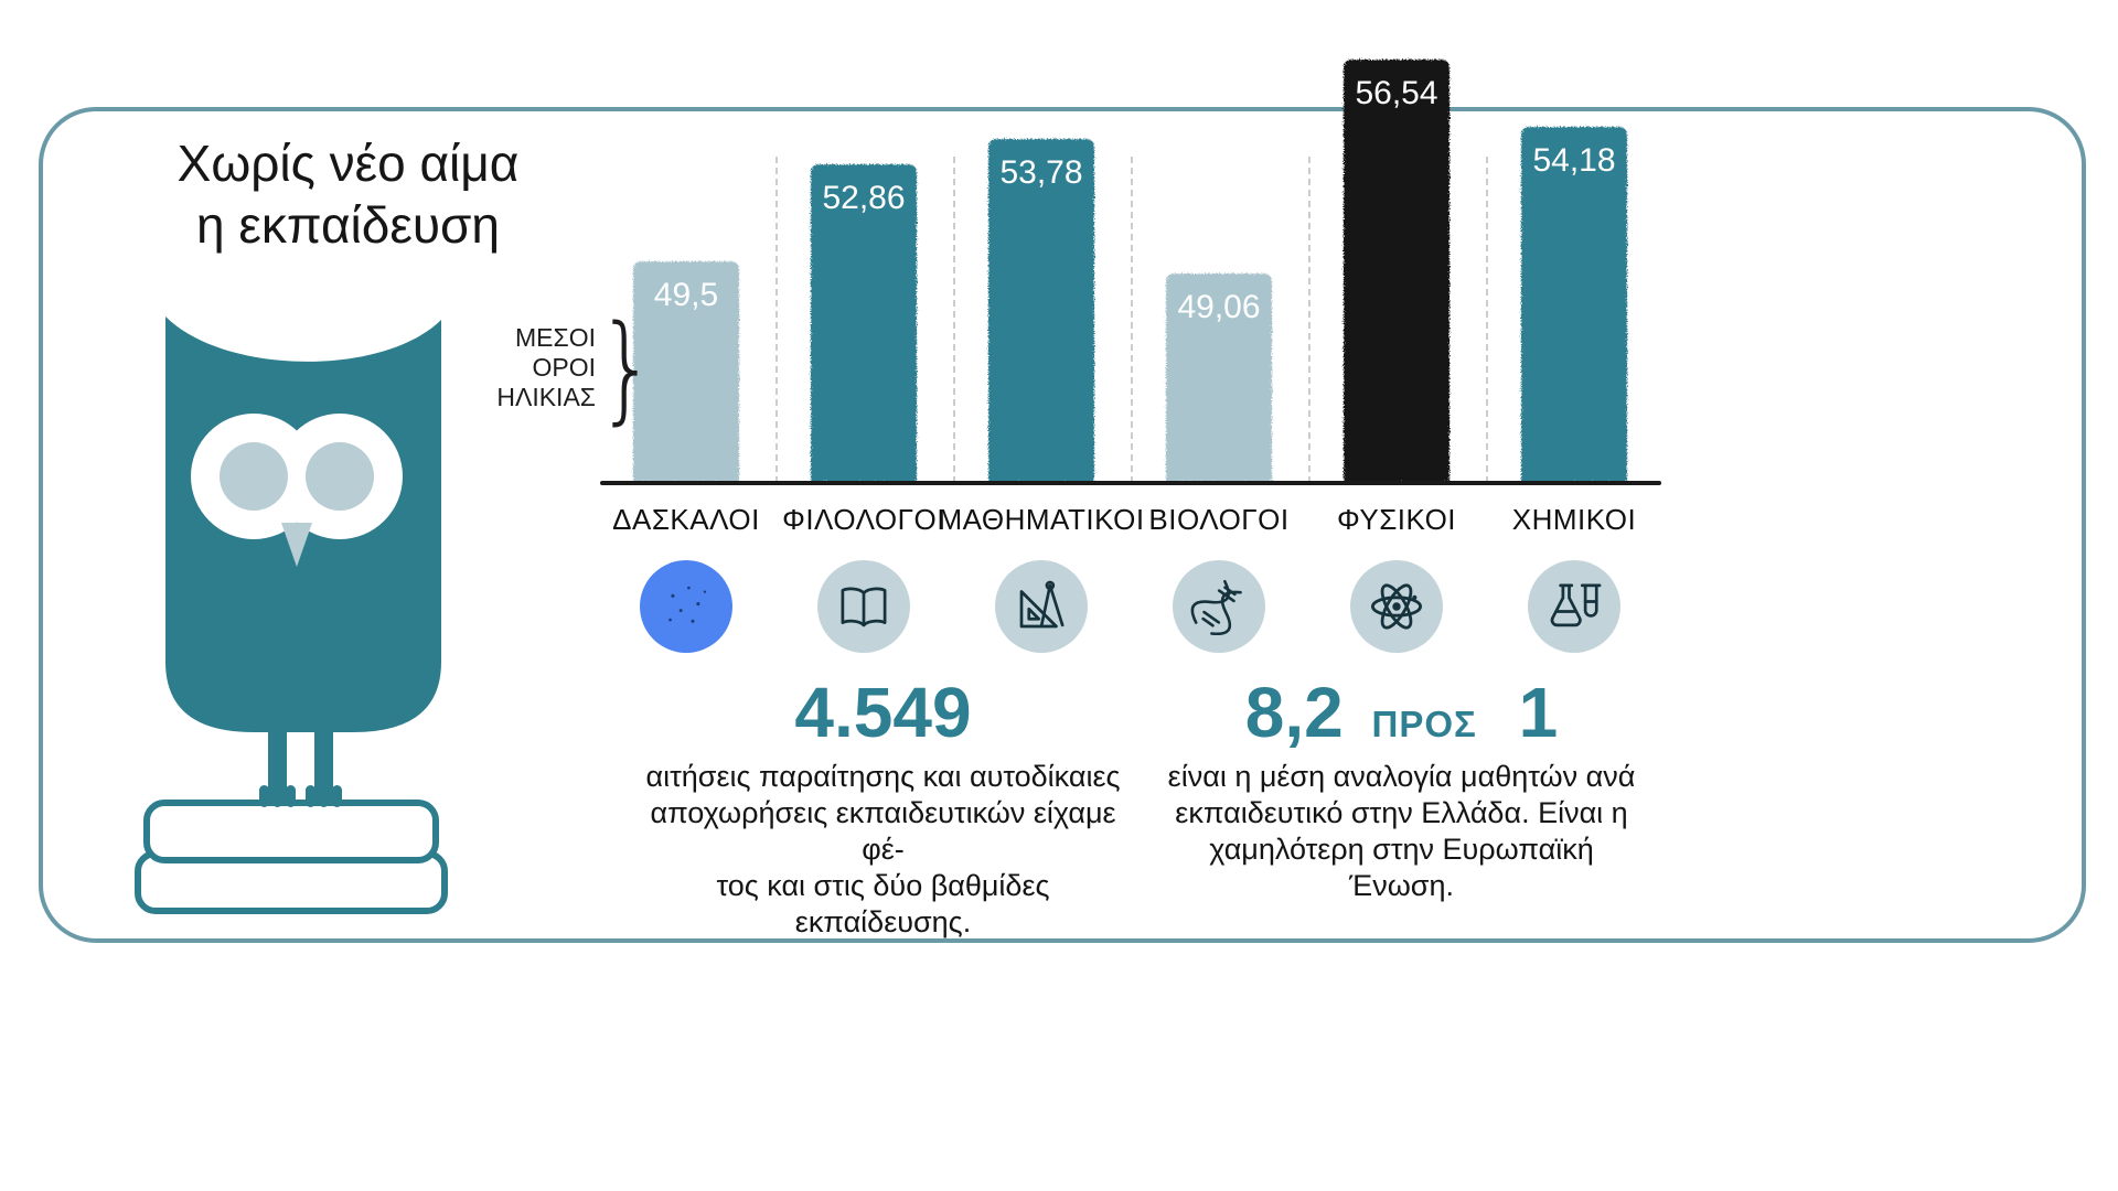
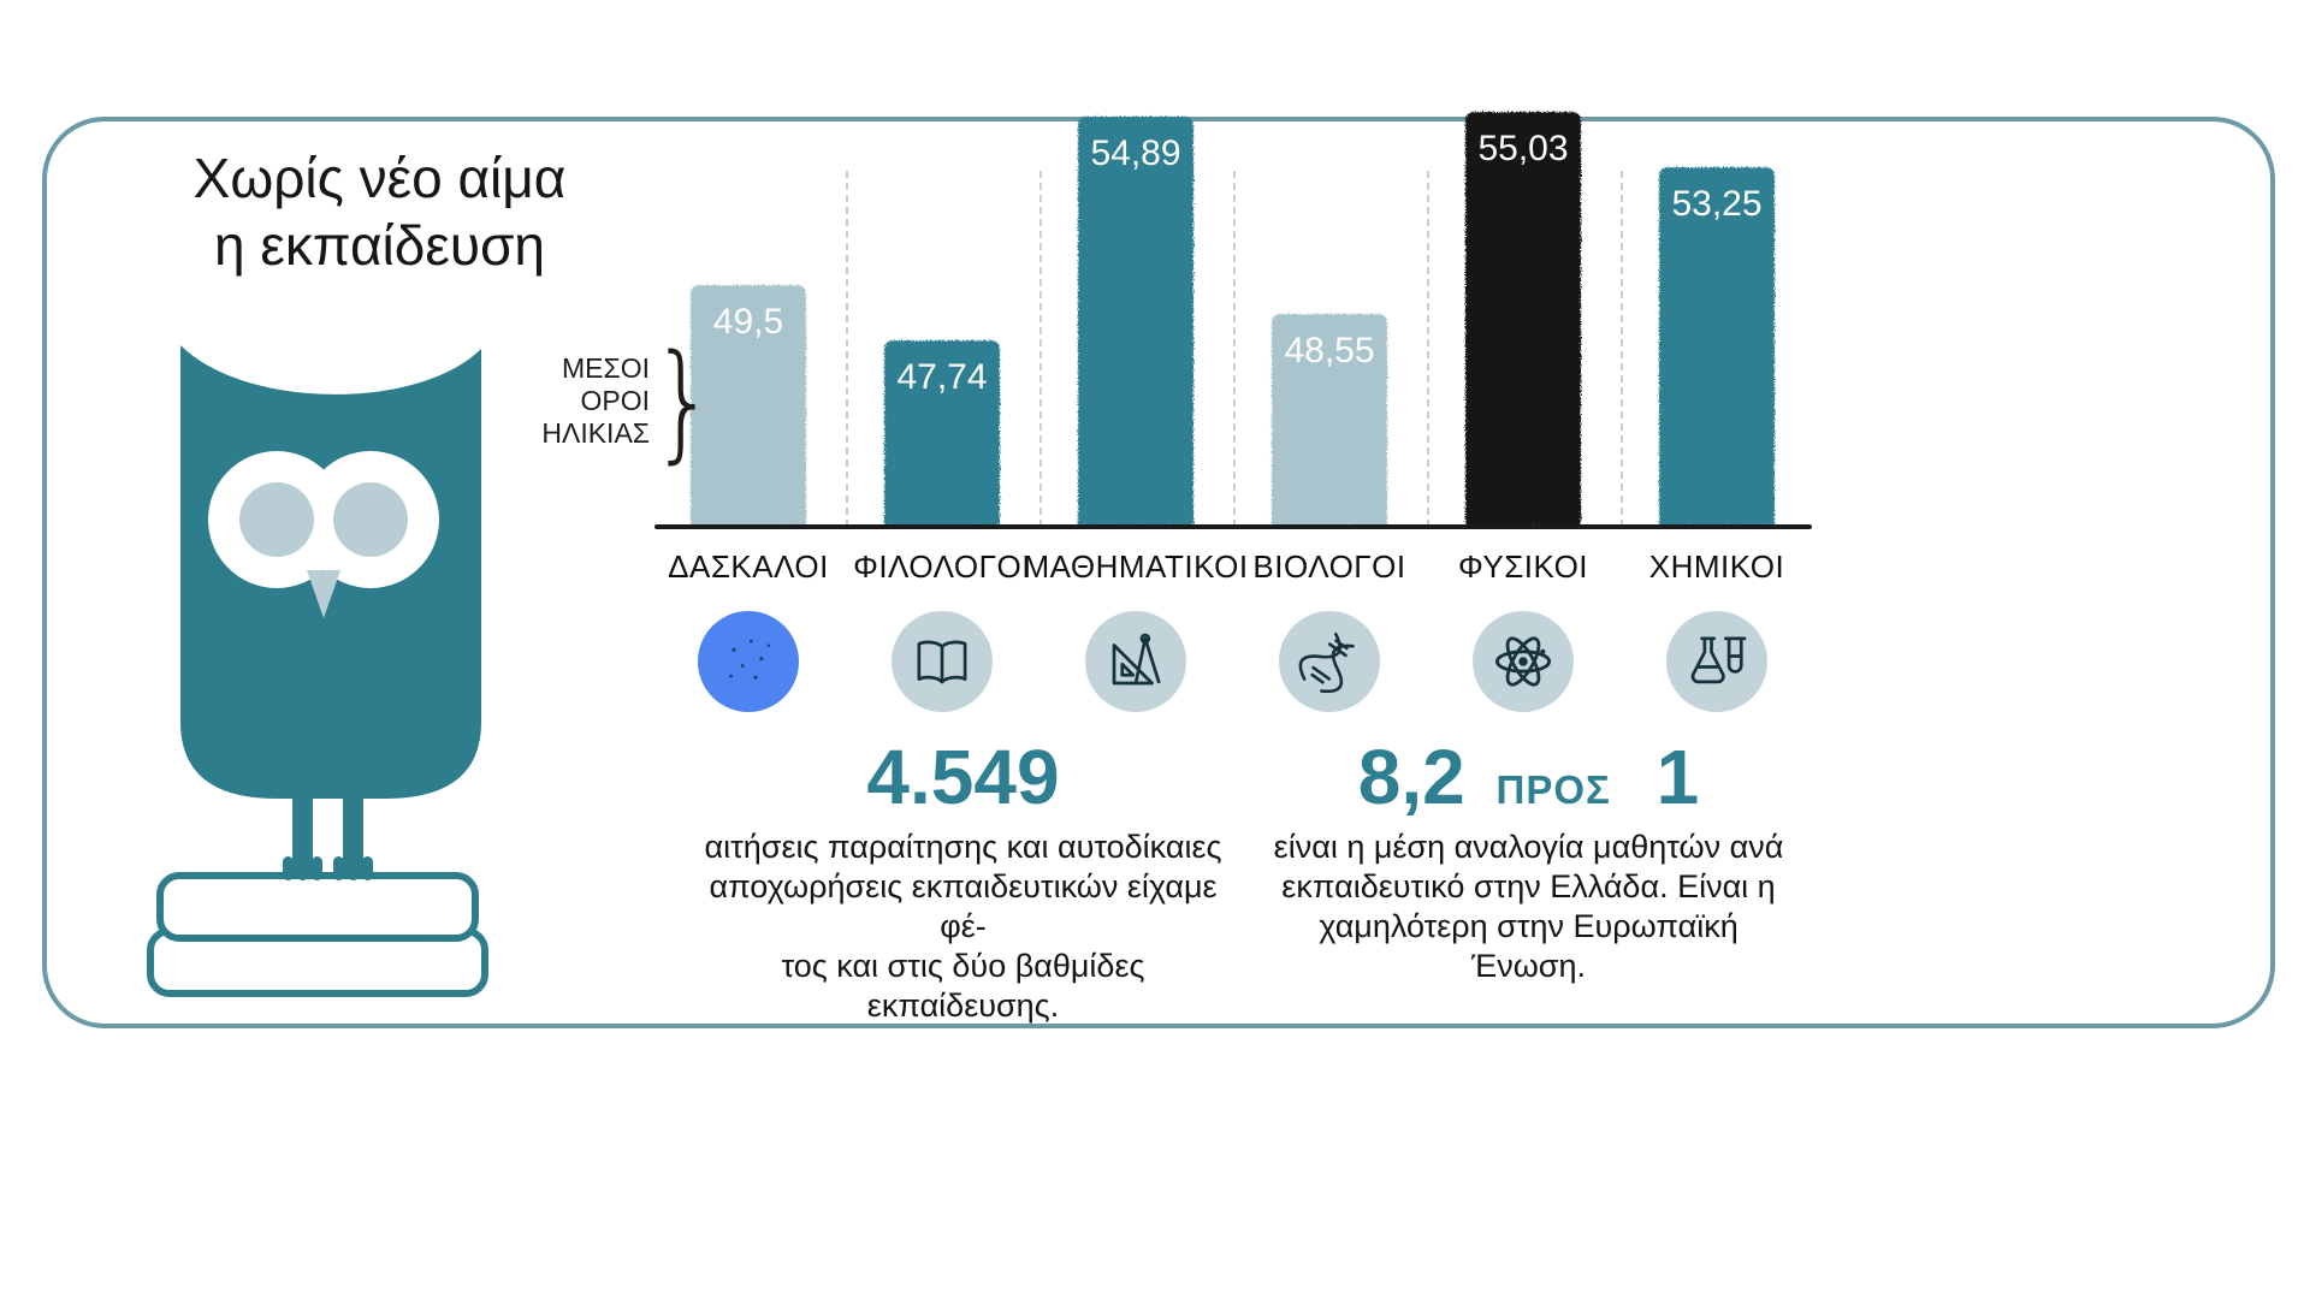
ΦΙΛΟΛΟΓΟΙ: 52,86 -> 47,74
ΜΑΘΗΜΑΤΙΚΟΙ: 53,78 -> 54,89
ΒΙΟΛΟΓΟΙ: 49,06 -> 48,55
ΦΥΣΙΚΟΙ: 56,54 -> 55,03
ΧΗΜΙΚΟΙ: 54,18 -> 53,25
